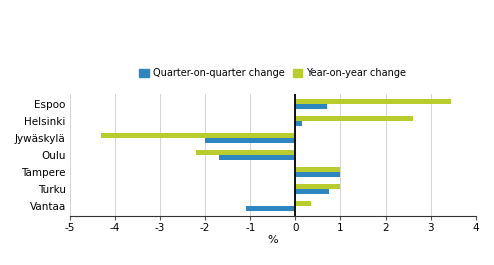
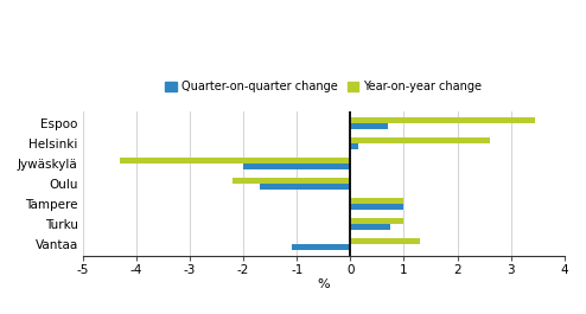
Year-on-year change/Vantaa: 0.35 -> 1.30
